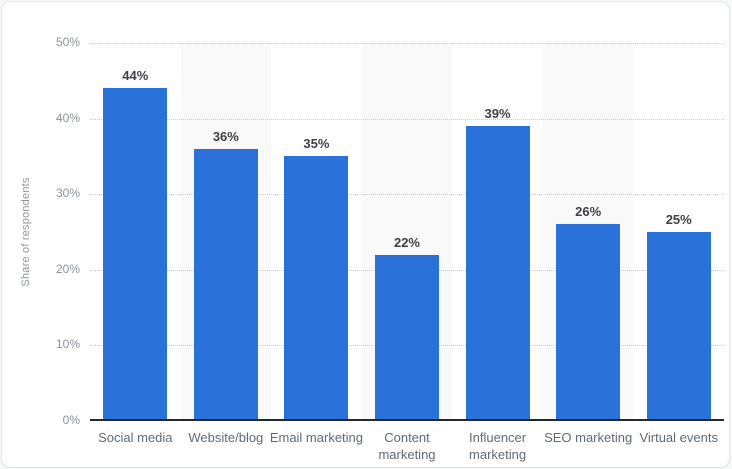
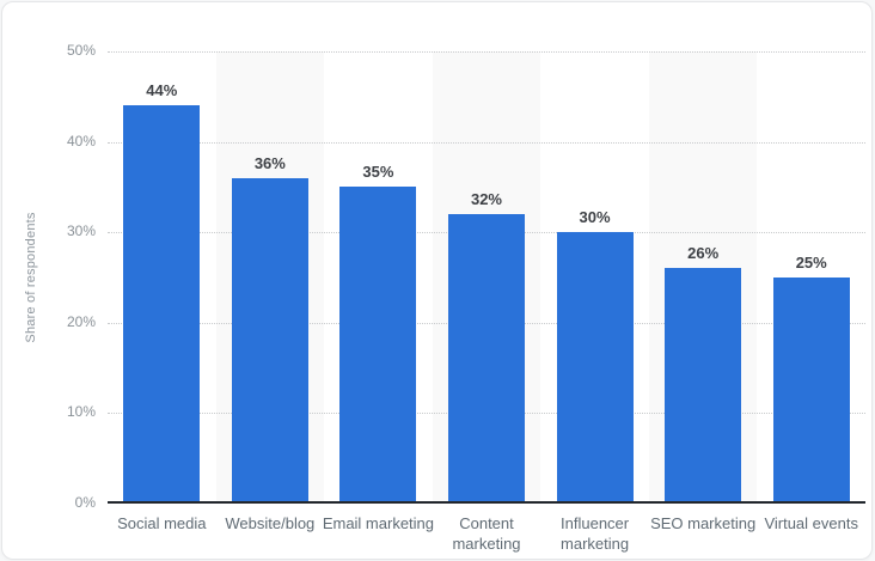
Content marketing: 22% -> 32%
Influencer marketing: 39% -> 30%
